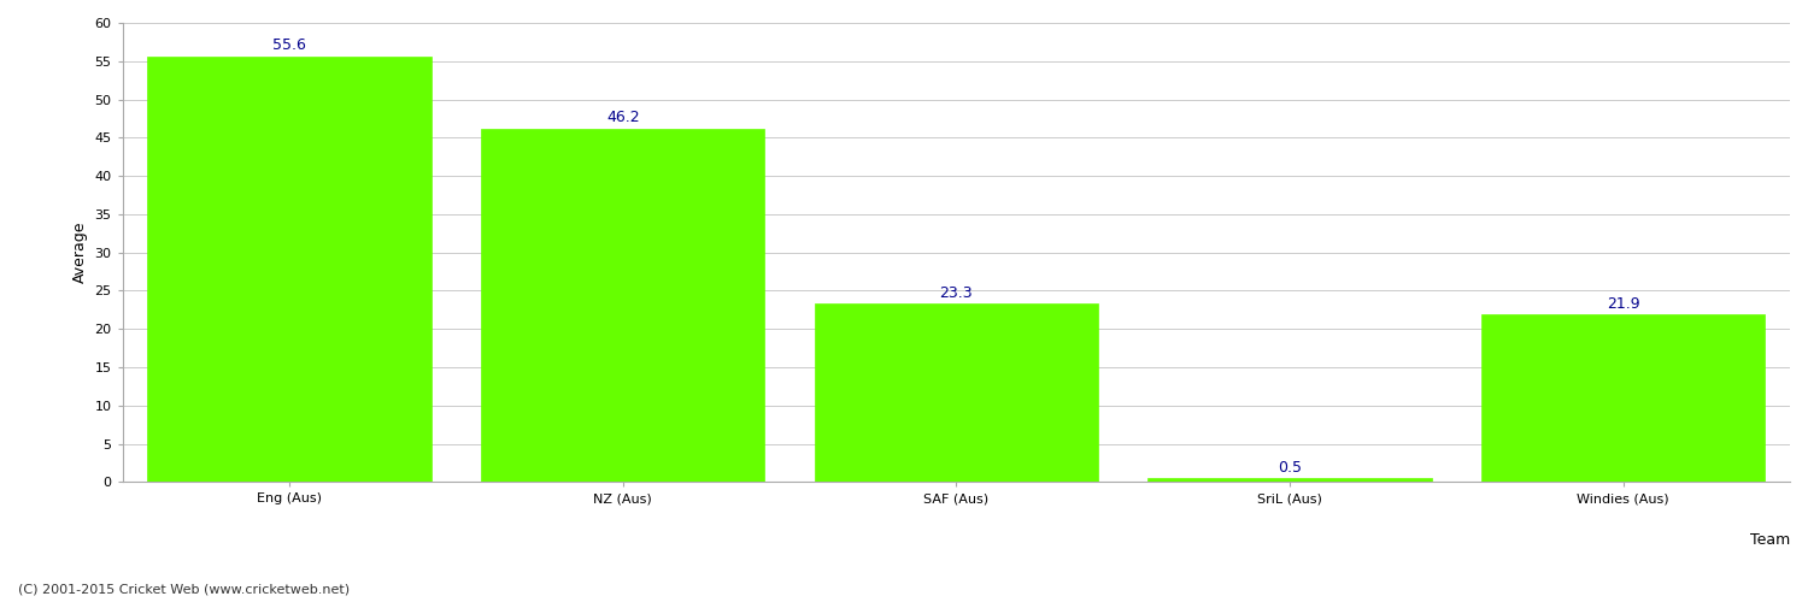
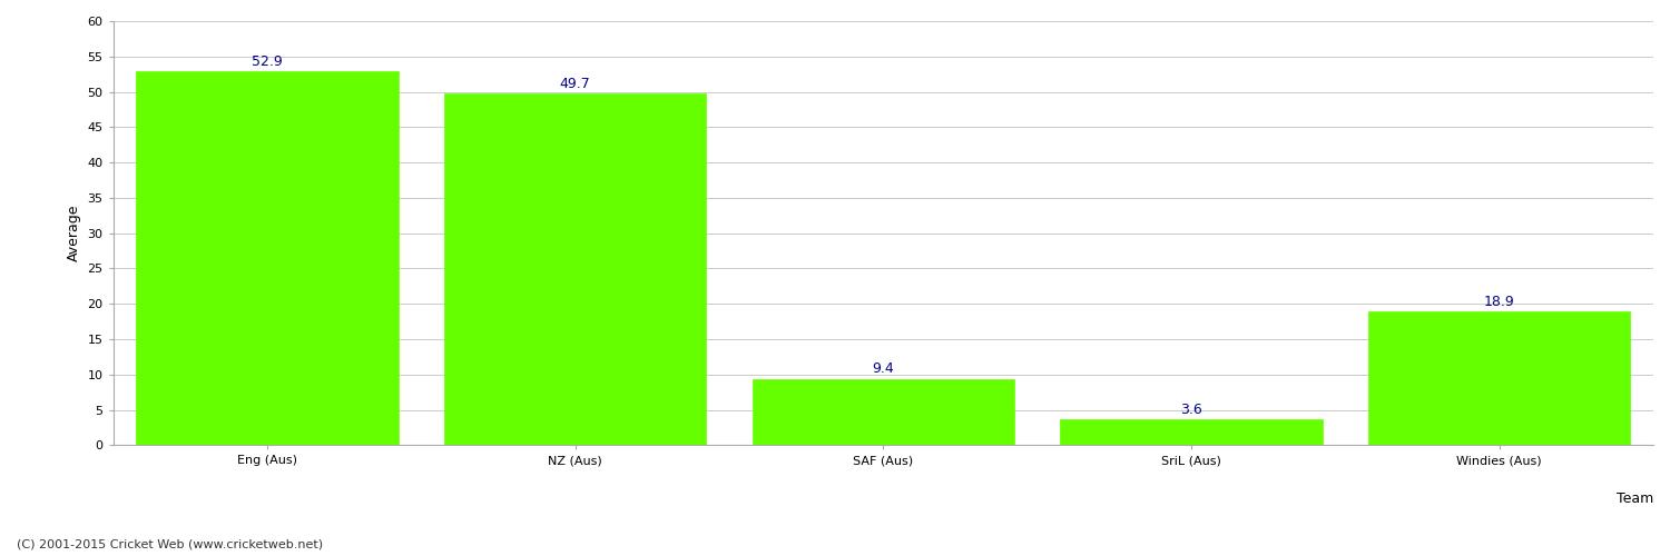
Eng (Aus): 55.6 -> 52.9
NZ (Aus): 46.2 -> 49.7
SAF (Aus): 23.3 -> 9.4
SriL (Aus): 0.5 -> 3.6
Windies (Aus): 21.9 -> 18.9
